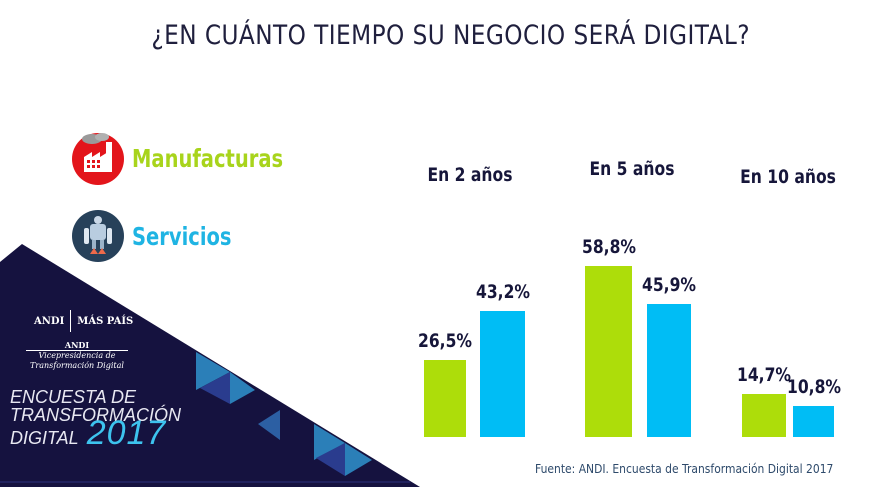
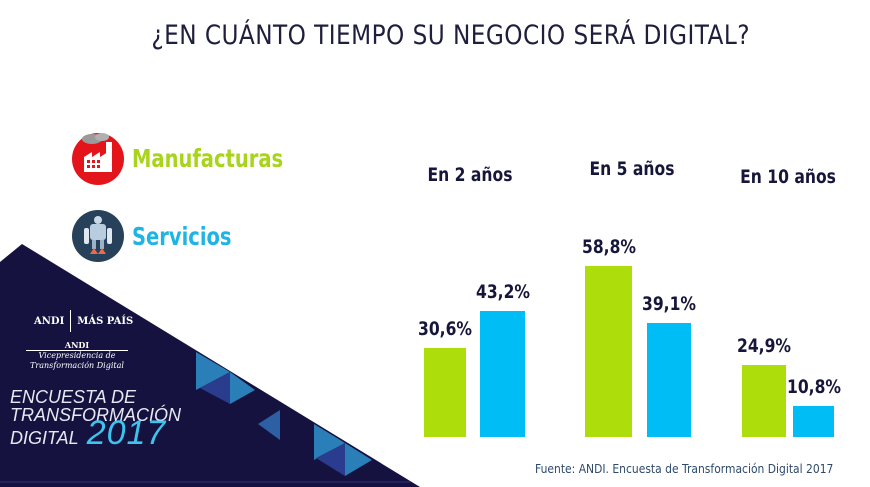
Manufacturas/En 2 años: 26,5% -> 30,6%
Servicios/En 5 años: 45,9% -> 39,1%
Manufacturas/En 10 años: 14,7% -> 24,9%
